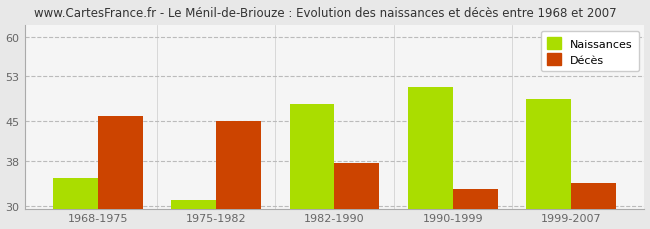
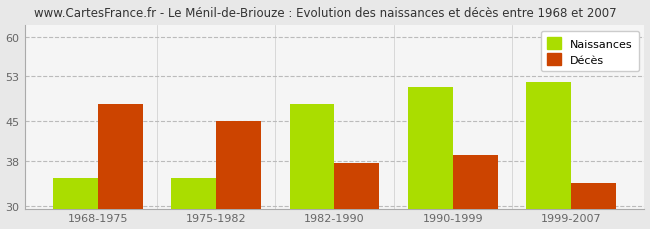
Décès/1968-1975: 46.0 -> 48.0
Naissances/1975-1982: 31 -> 35
Décès/1990-1999: 33.0 -> 39.0
Naissances/1999-2007: 49 -> 52
